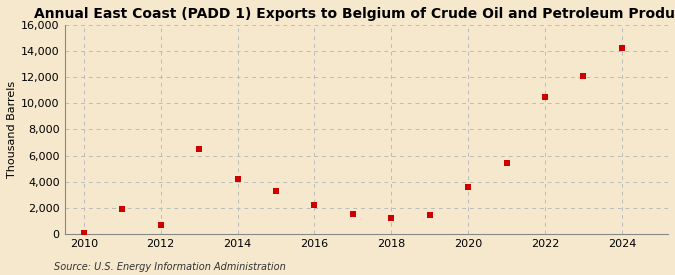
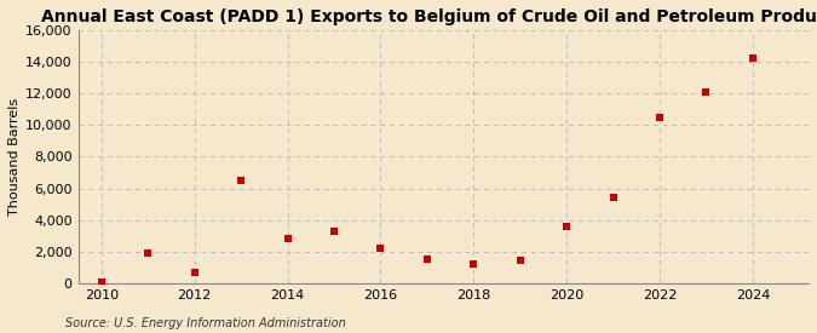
2014: 4,200 -> 2,800
